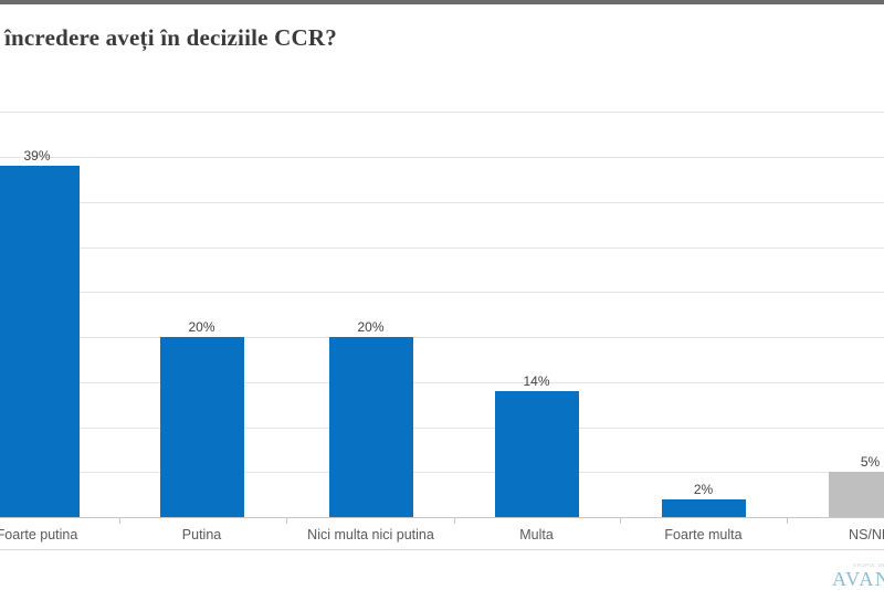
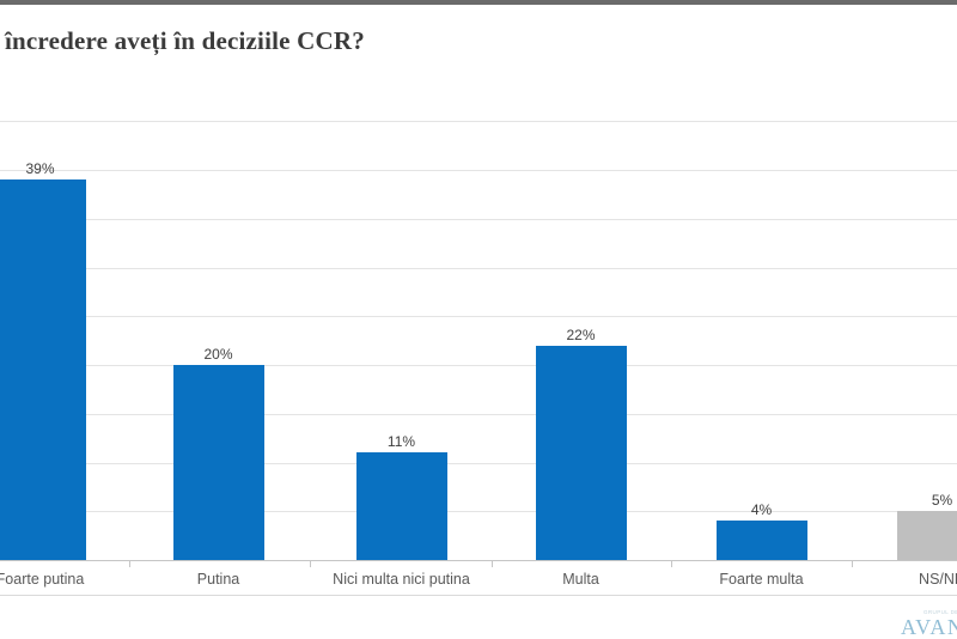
Nici multa nici putina: 20% -> 11%
Multa: 14% -> 22%
Foarte multa: 2% -> 4%
